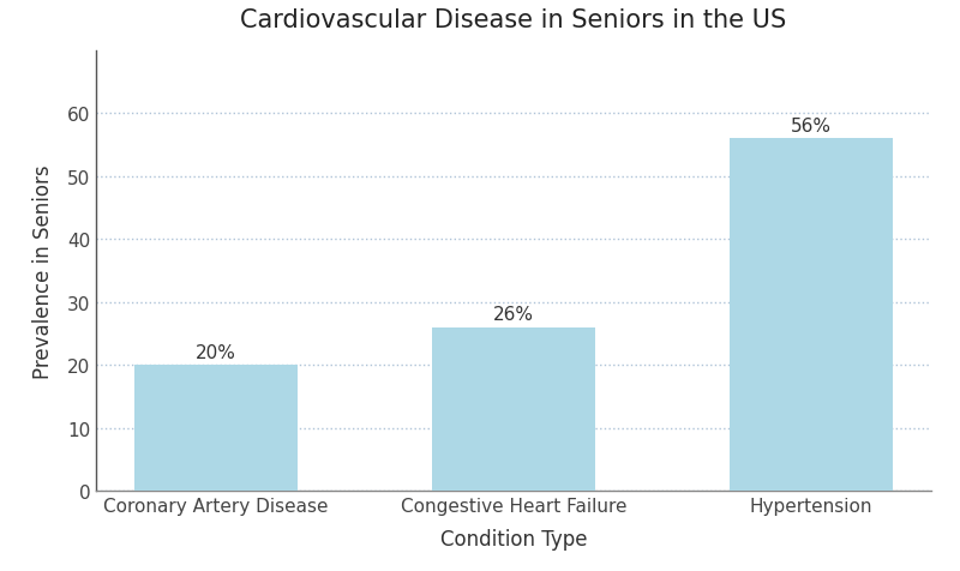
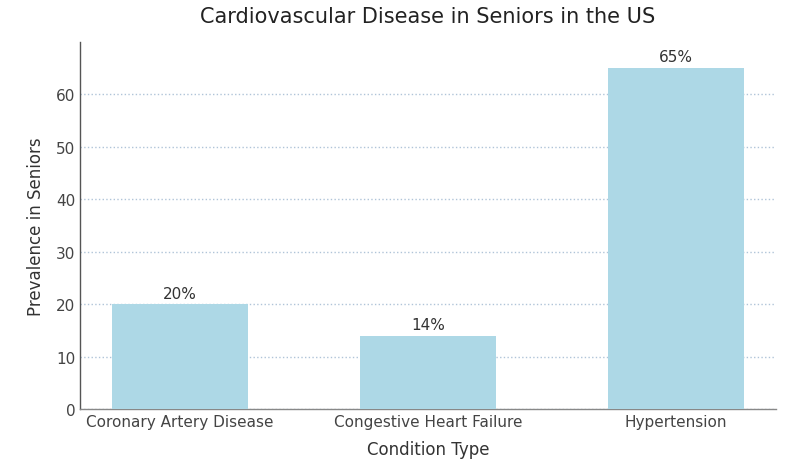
Congestive Heart Failure: 26% -> 14%
Hypertension: 56% -> 65%
